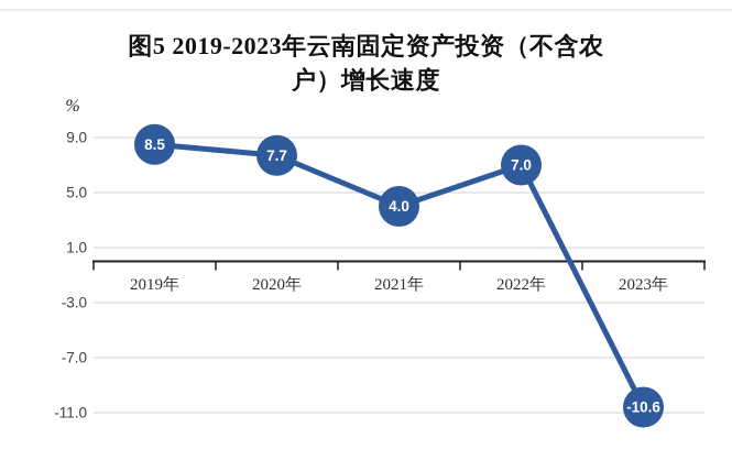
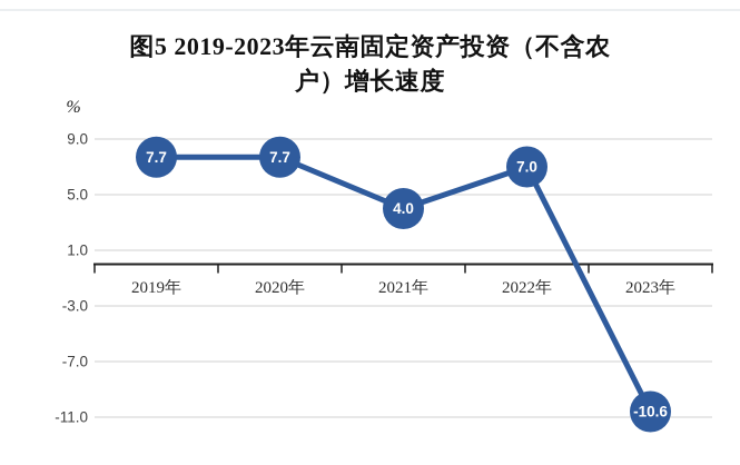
2019年: 8.5 -> 7.7
